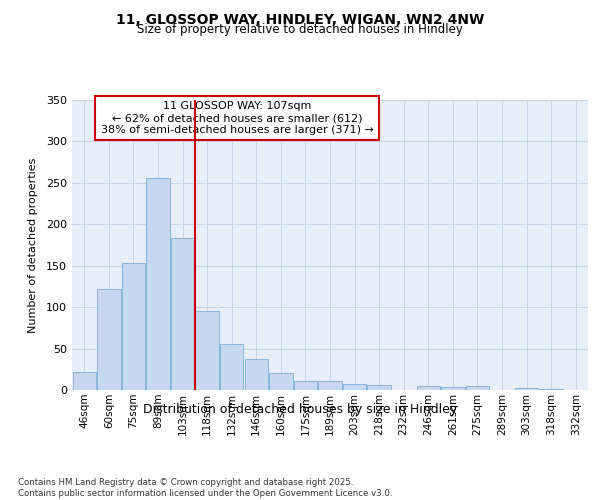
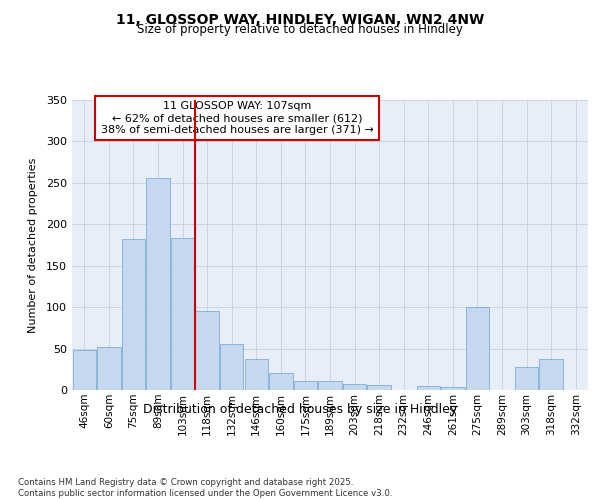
46sqm: 22 -> 48
60sqm: 122 -> 52
75sqm: 153 -> 182
275sqm: 5 -> 100
303sqm: 2 -> 28
318sqm: 1 -> 38
